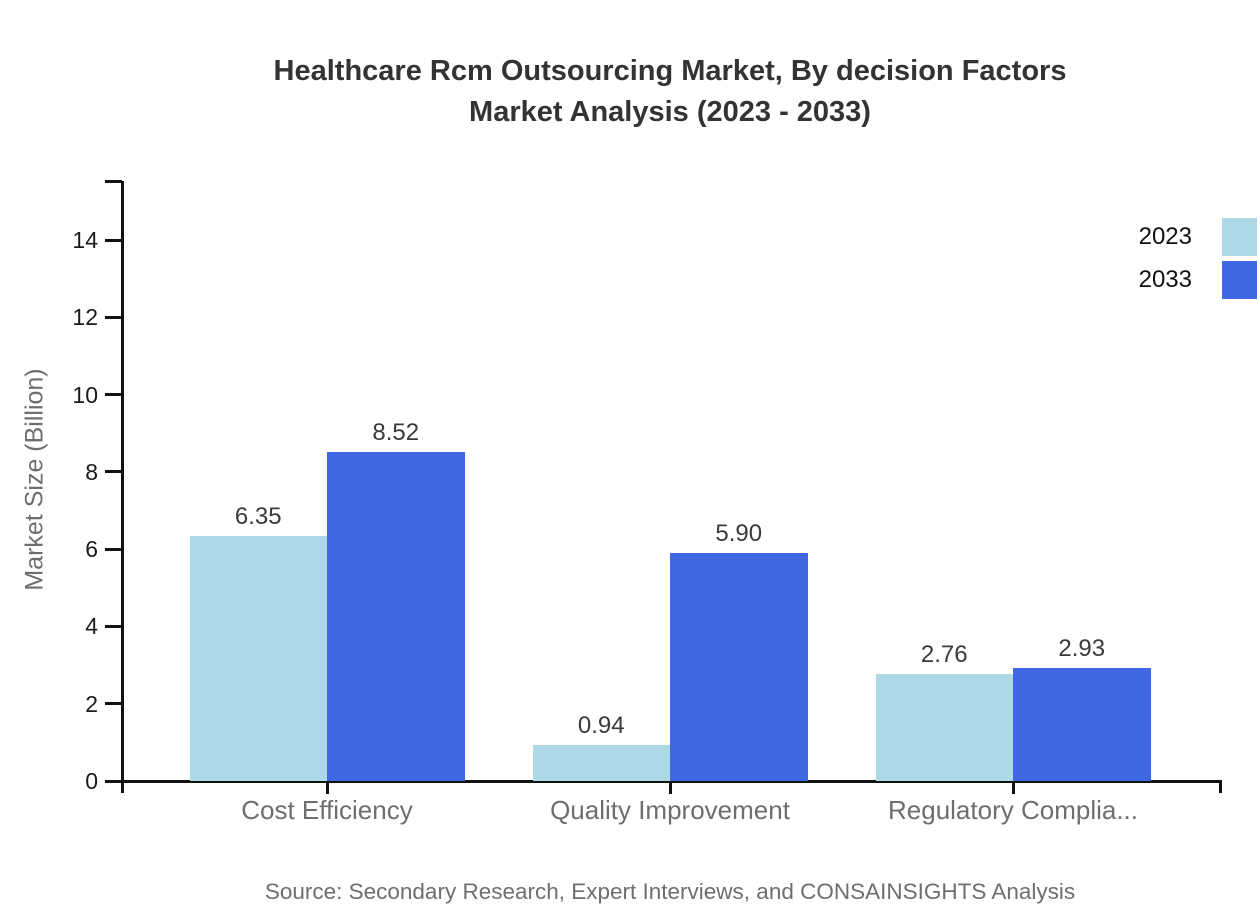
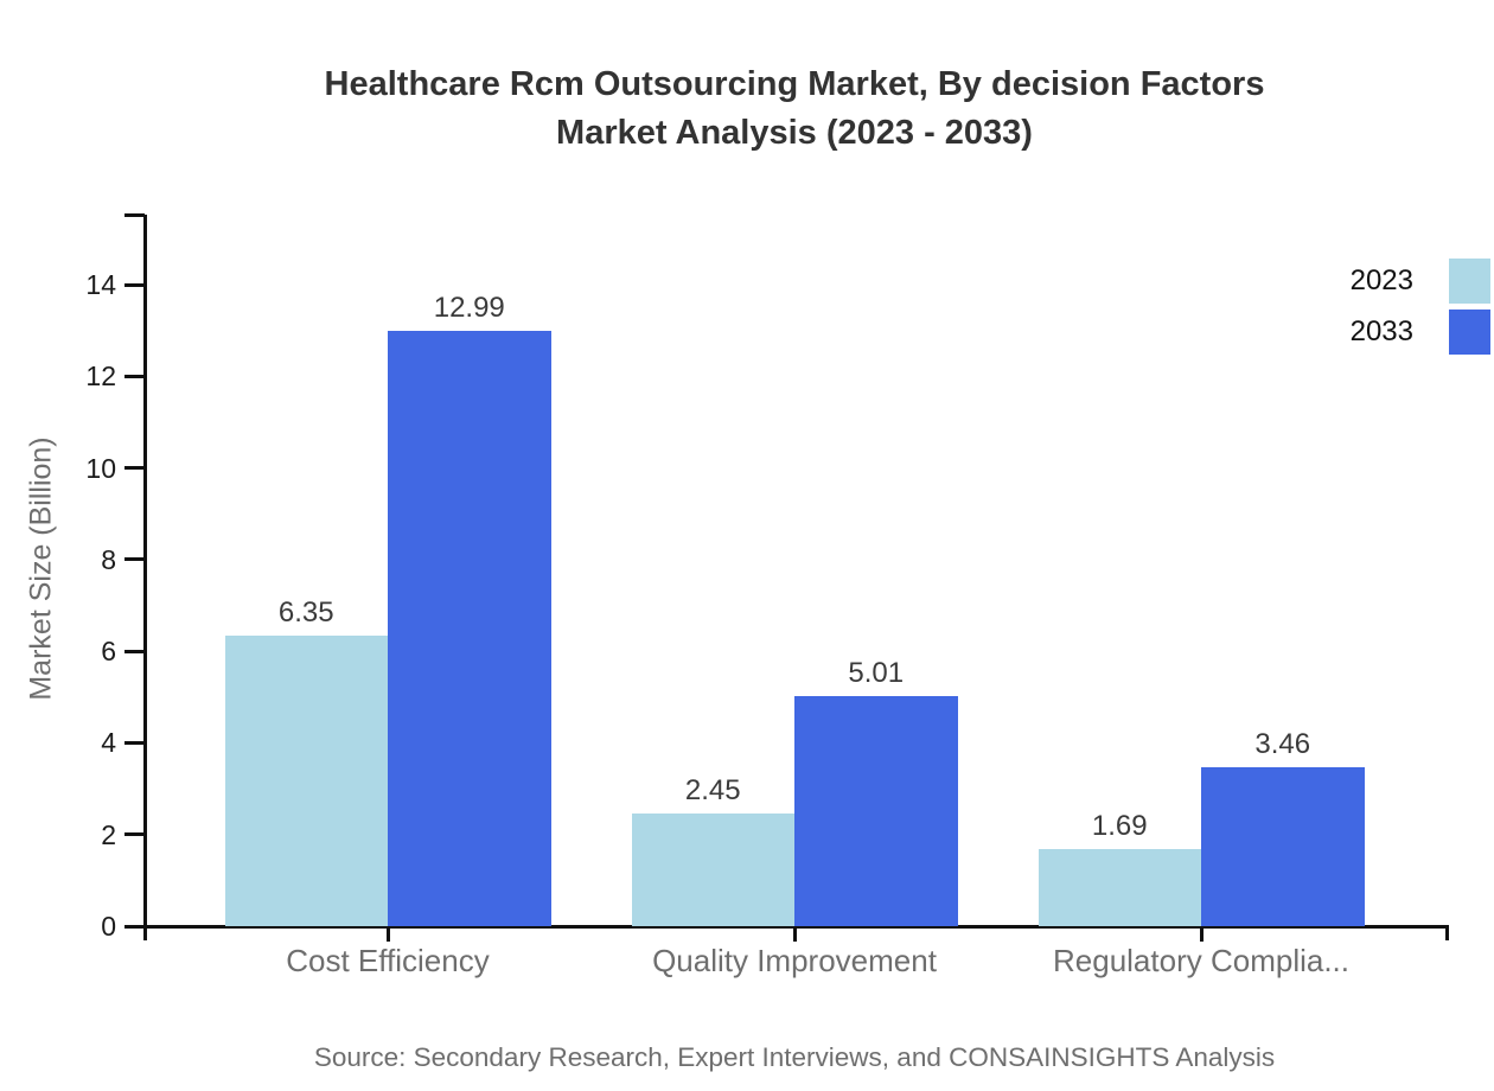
2033/Cost Efficiency: 8.52 -> 12.99
2023/Quality Improvement: 0.94 -> 2.45
2033/Quality Improvement: 5.90 -> 5.01
2023/Regulatory Complia...: 2.76 -> 1.69
2033/Regulatory Complia...: 2.93 -> 3.46
